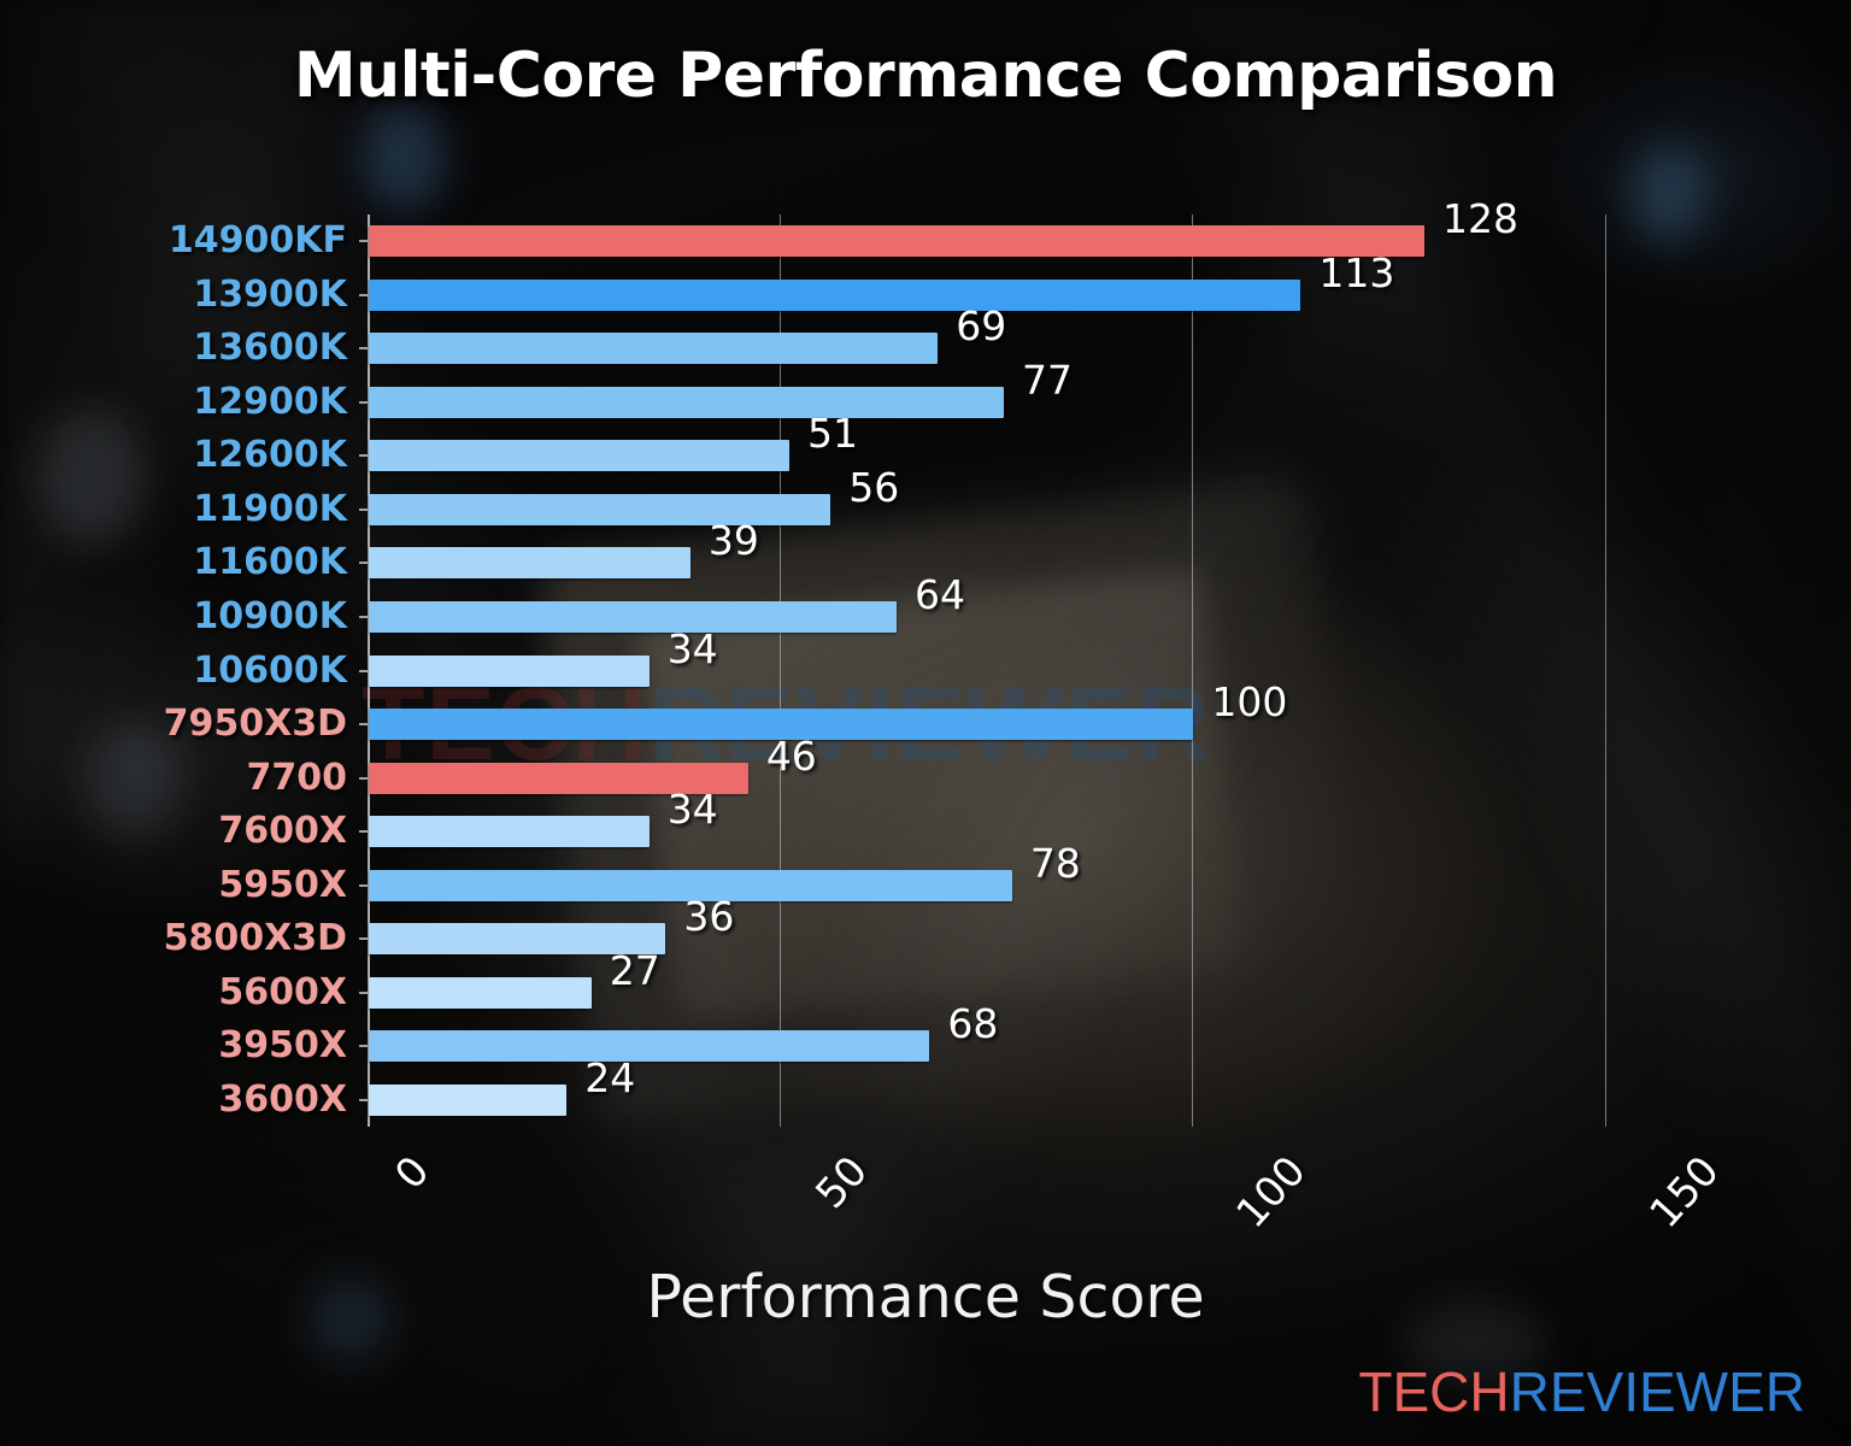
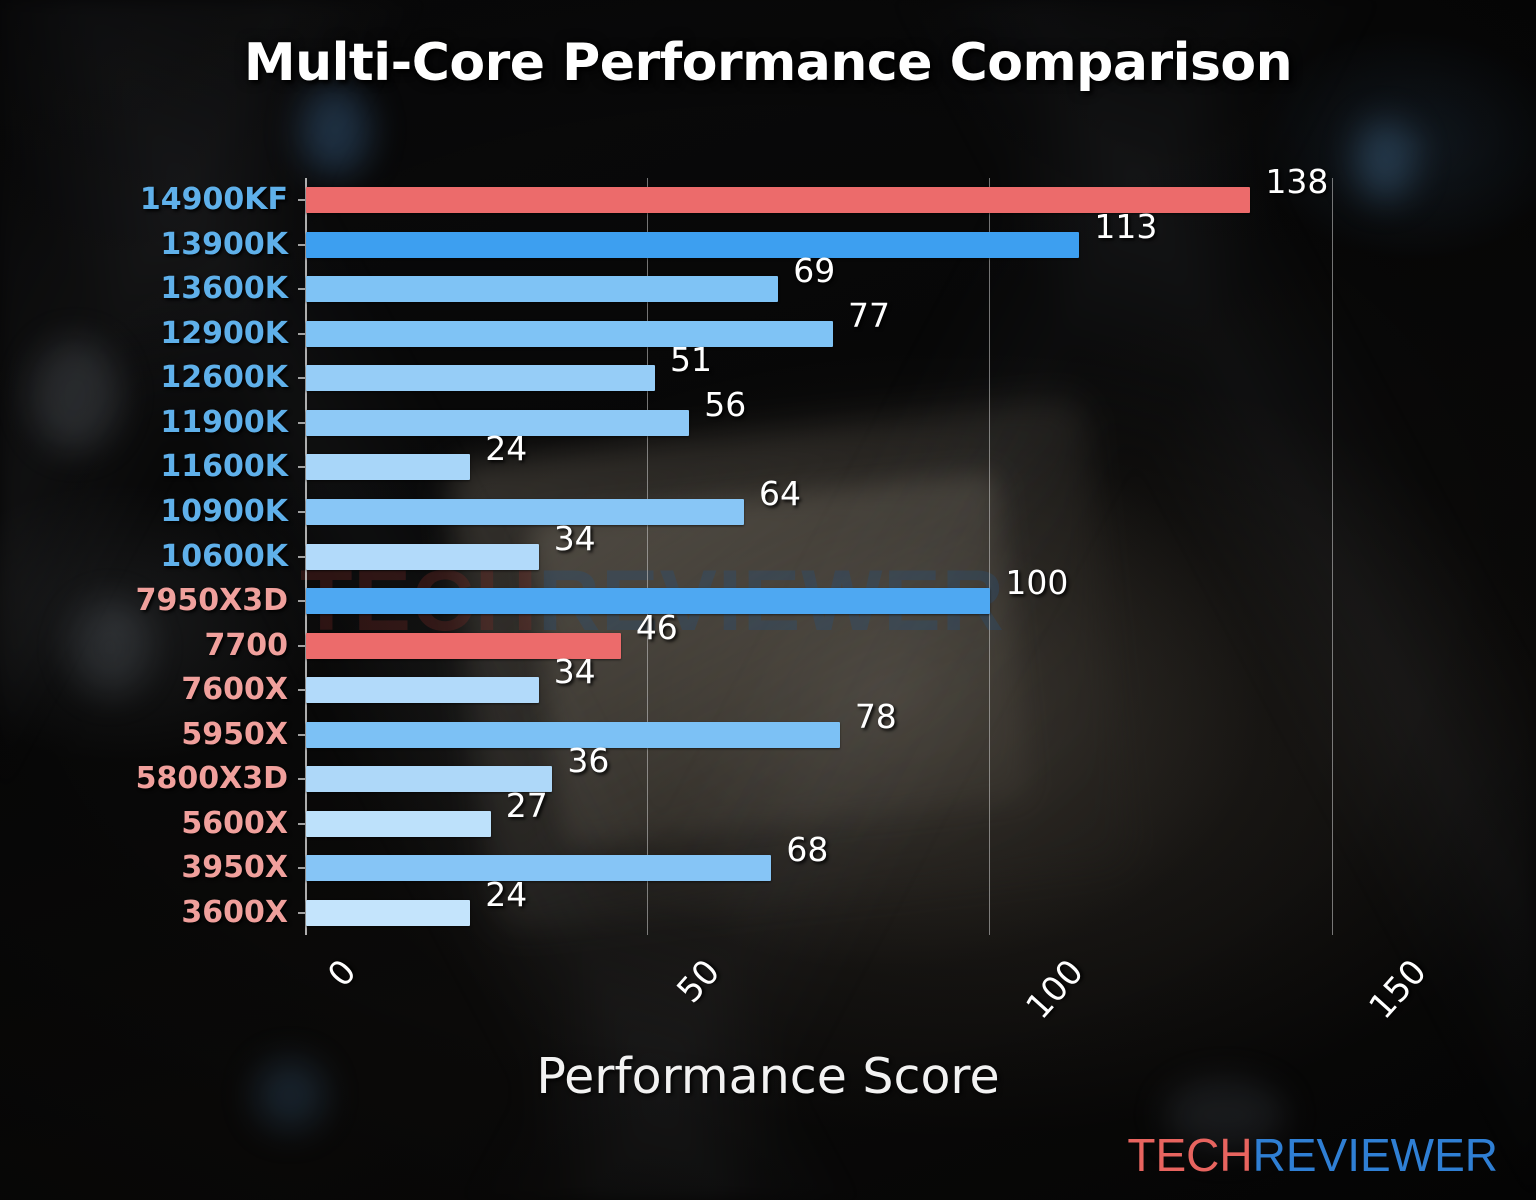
14900KF: 128 -> 138
11600K: 39 -> 24
